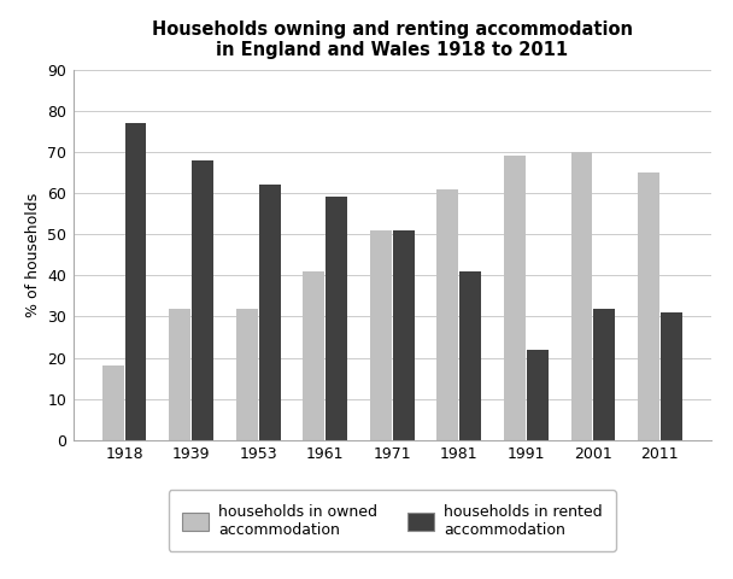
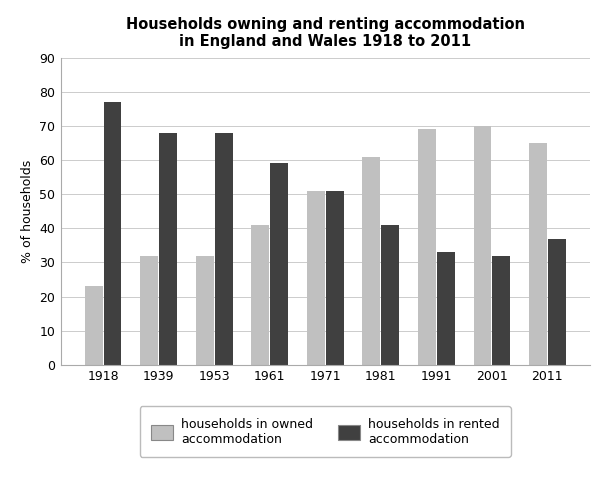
households in owned accommodation/1918: 18 -> 23
households in rented accommodation/1953: 62 -> 68
households in rented accommodation/1991: 22 -> 33
households in rented accommodation/2011: 31 -> 37
